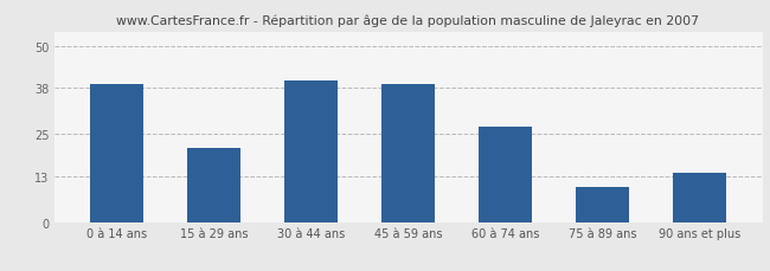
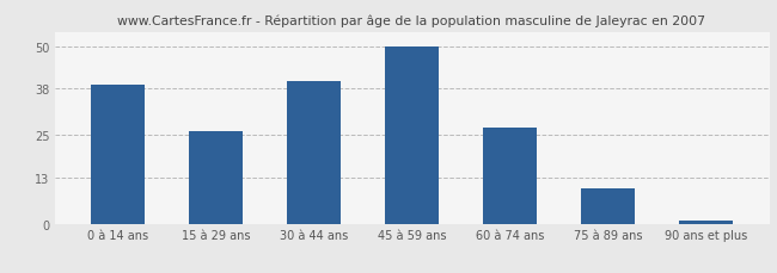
15 à 29 ans: 21 -> 26
45 à 59 ans: 39 -> 50
90 ans et plus: 14 -> 1
